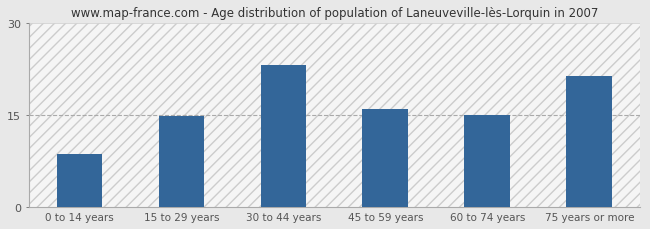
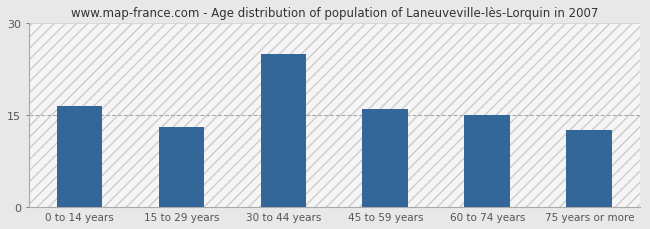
0 to 14 years: 8.6 -> 16.5
15 to 29 years: 14.8 -> 13.0
30 to 44 years: 23.2 -> 25.0
75 years or more: 21.4 -> 12.5
